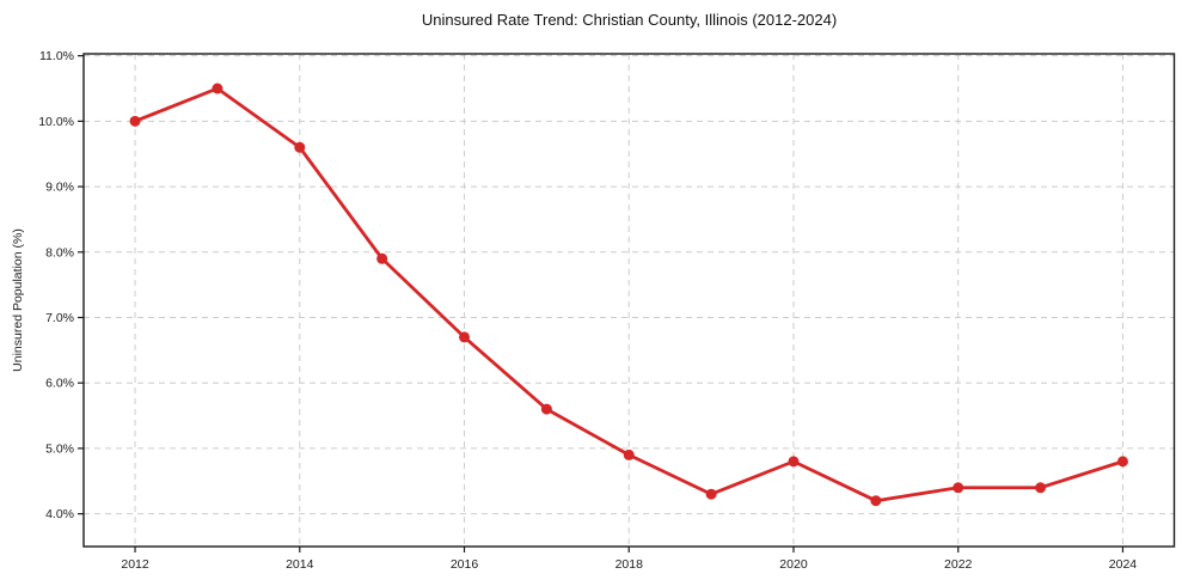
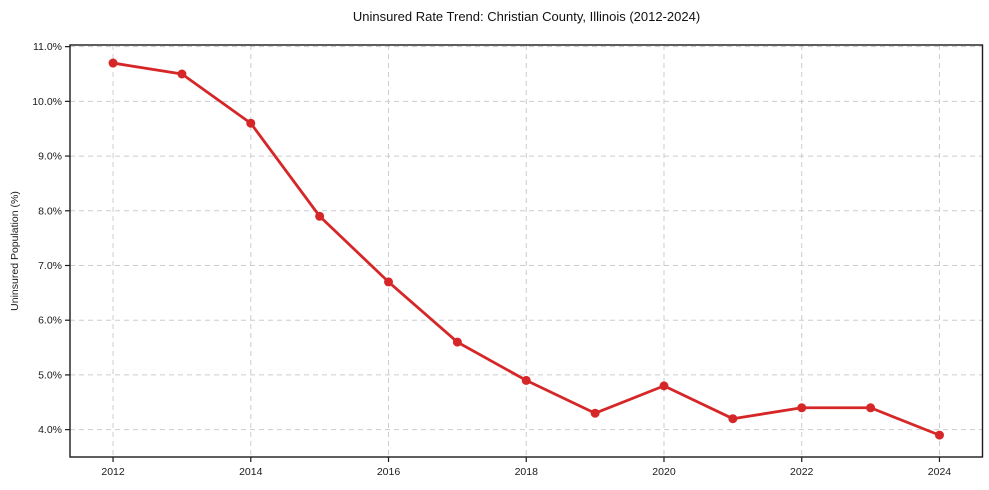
2012: 10.0% -> 10.7%
2024: 4.8% -> 3.9%
